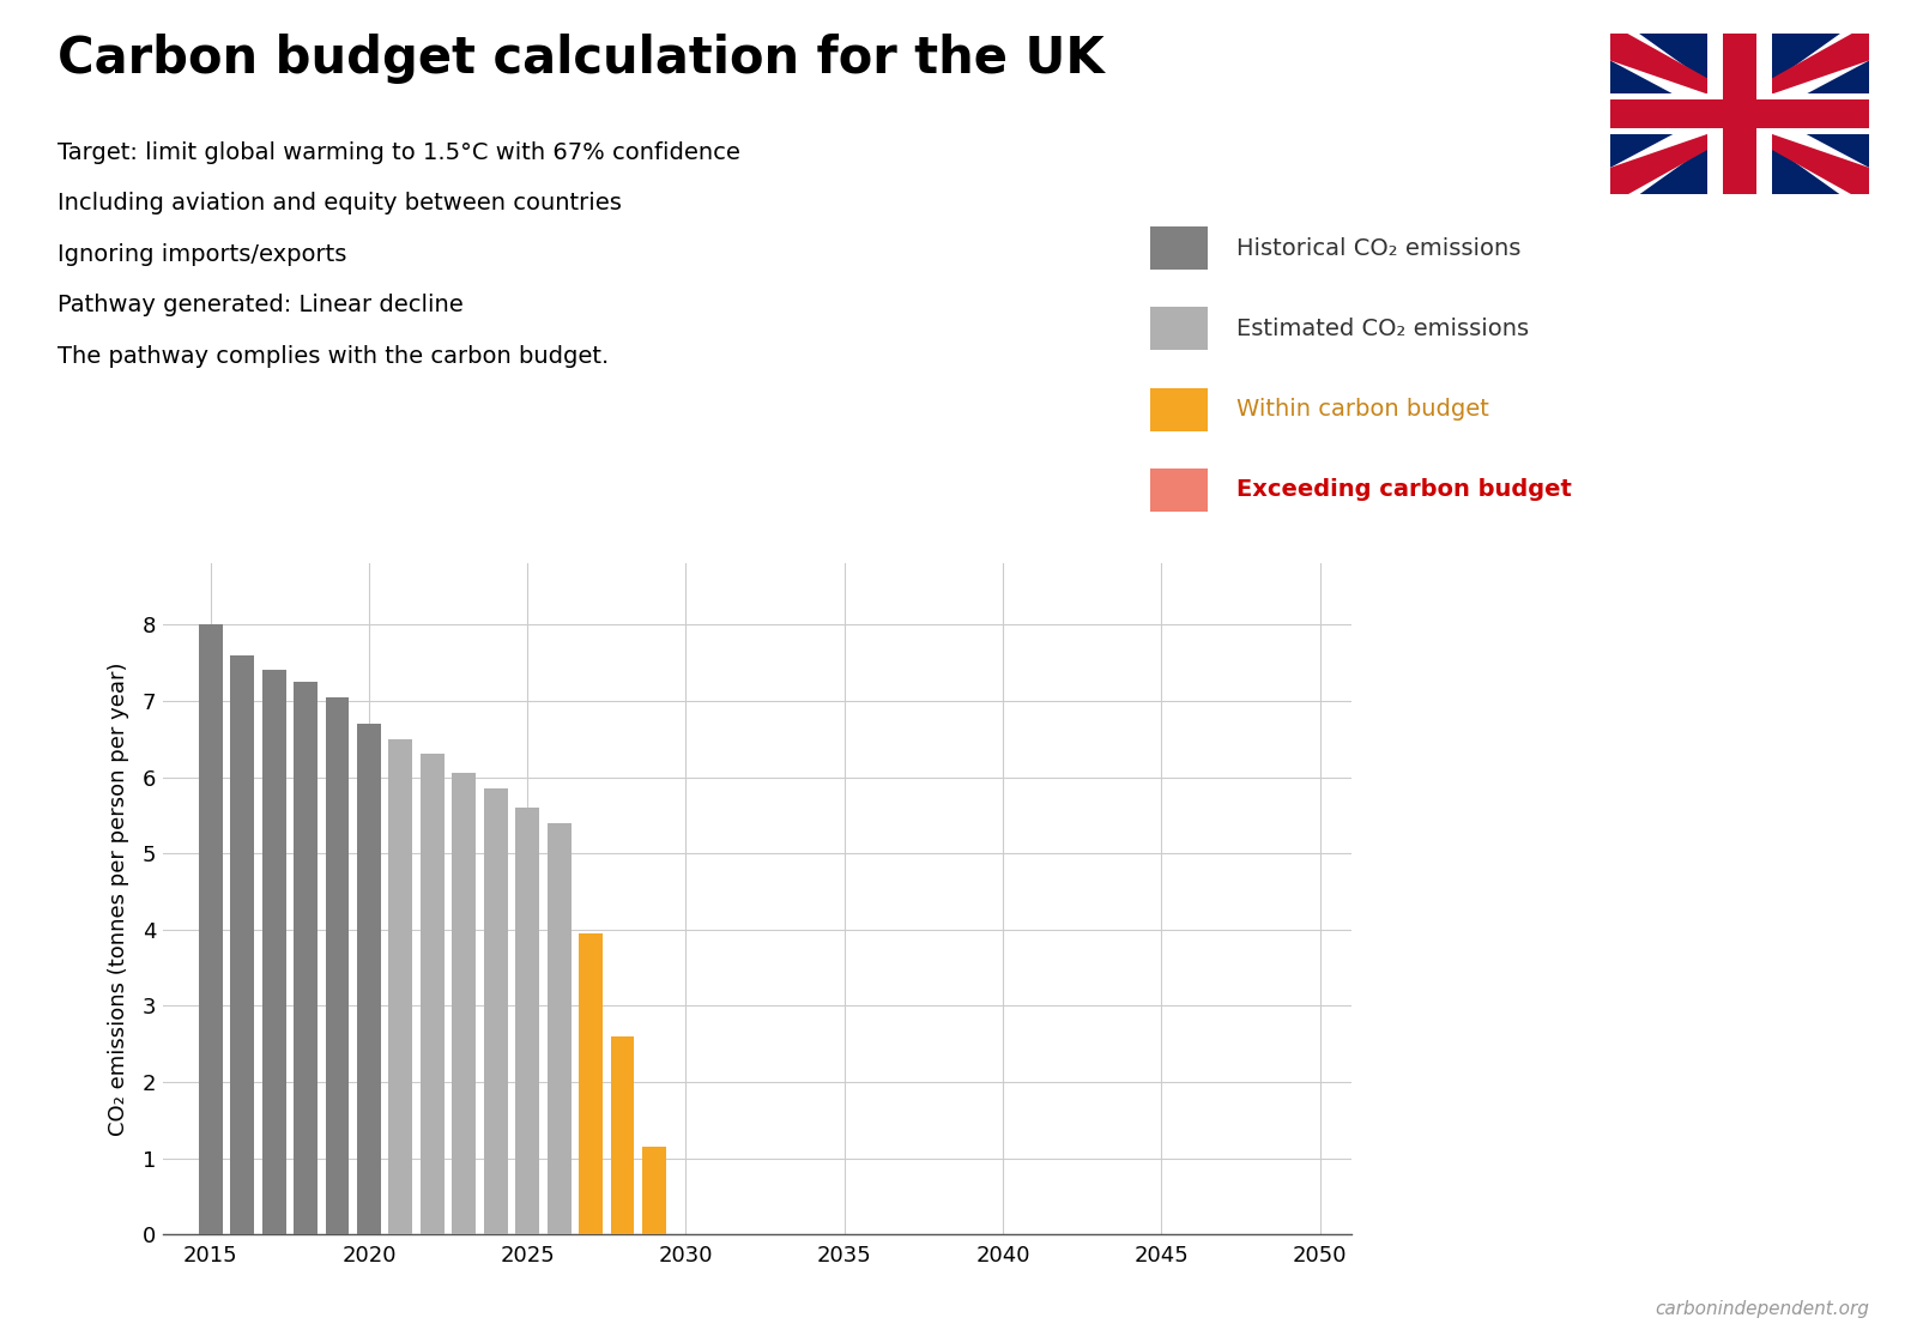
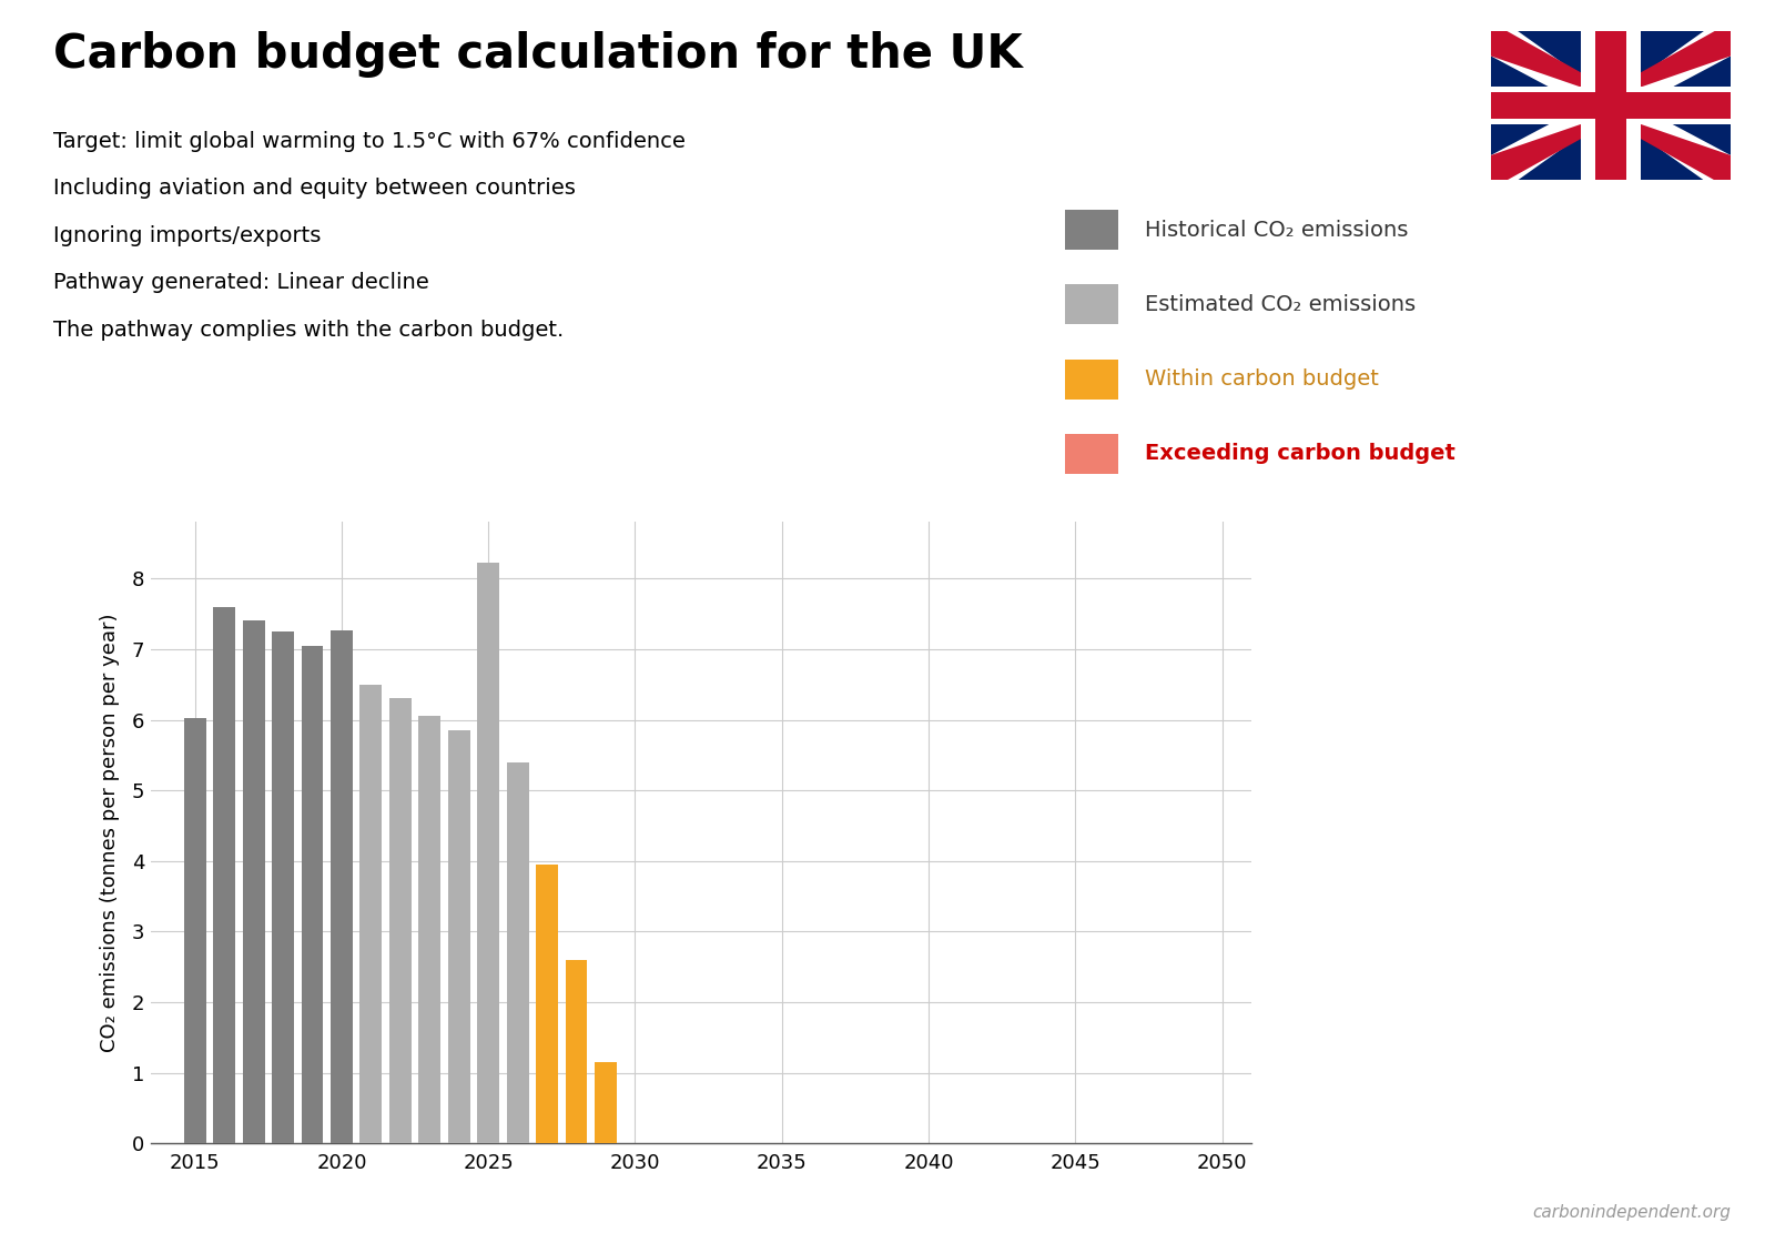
2015: 8.00 -> 6.02
2020: 6.70 -> 7.26
2025: 5.60 -> 8.22
